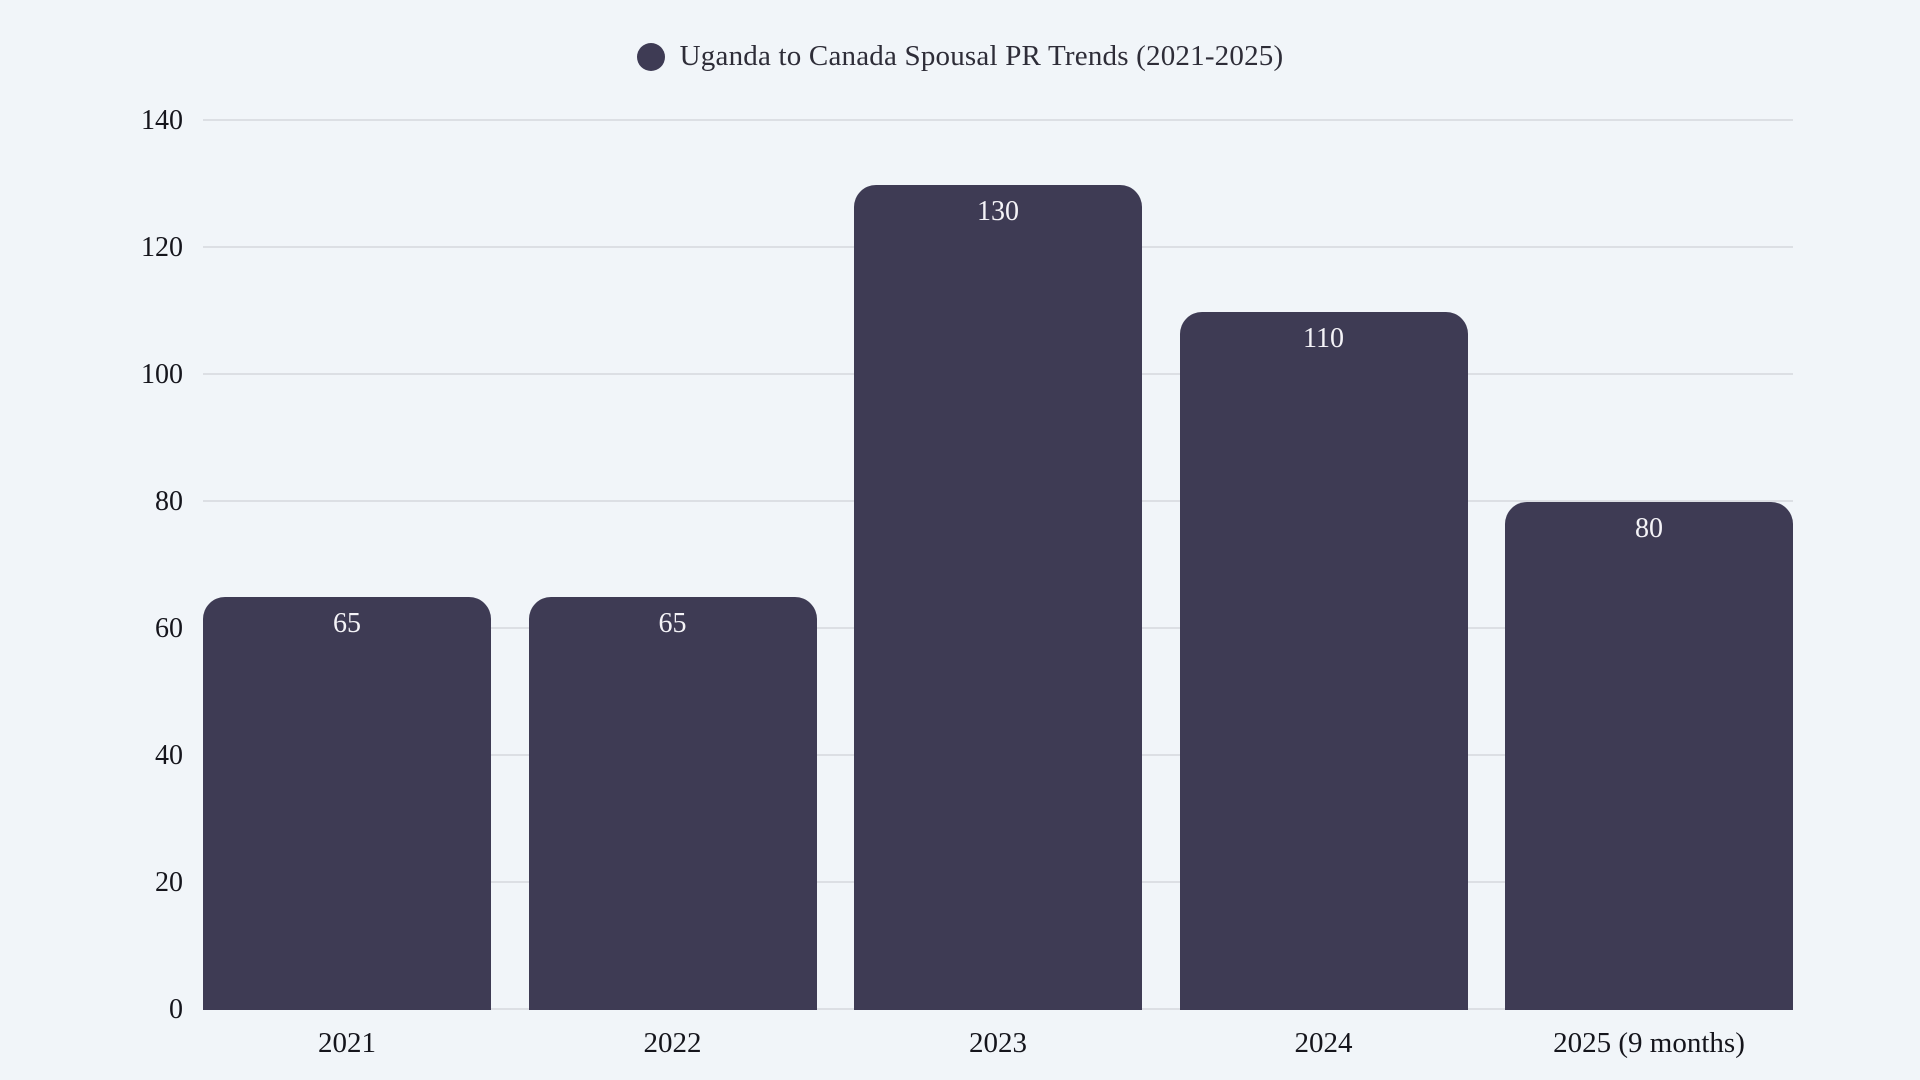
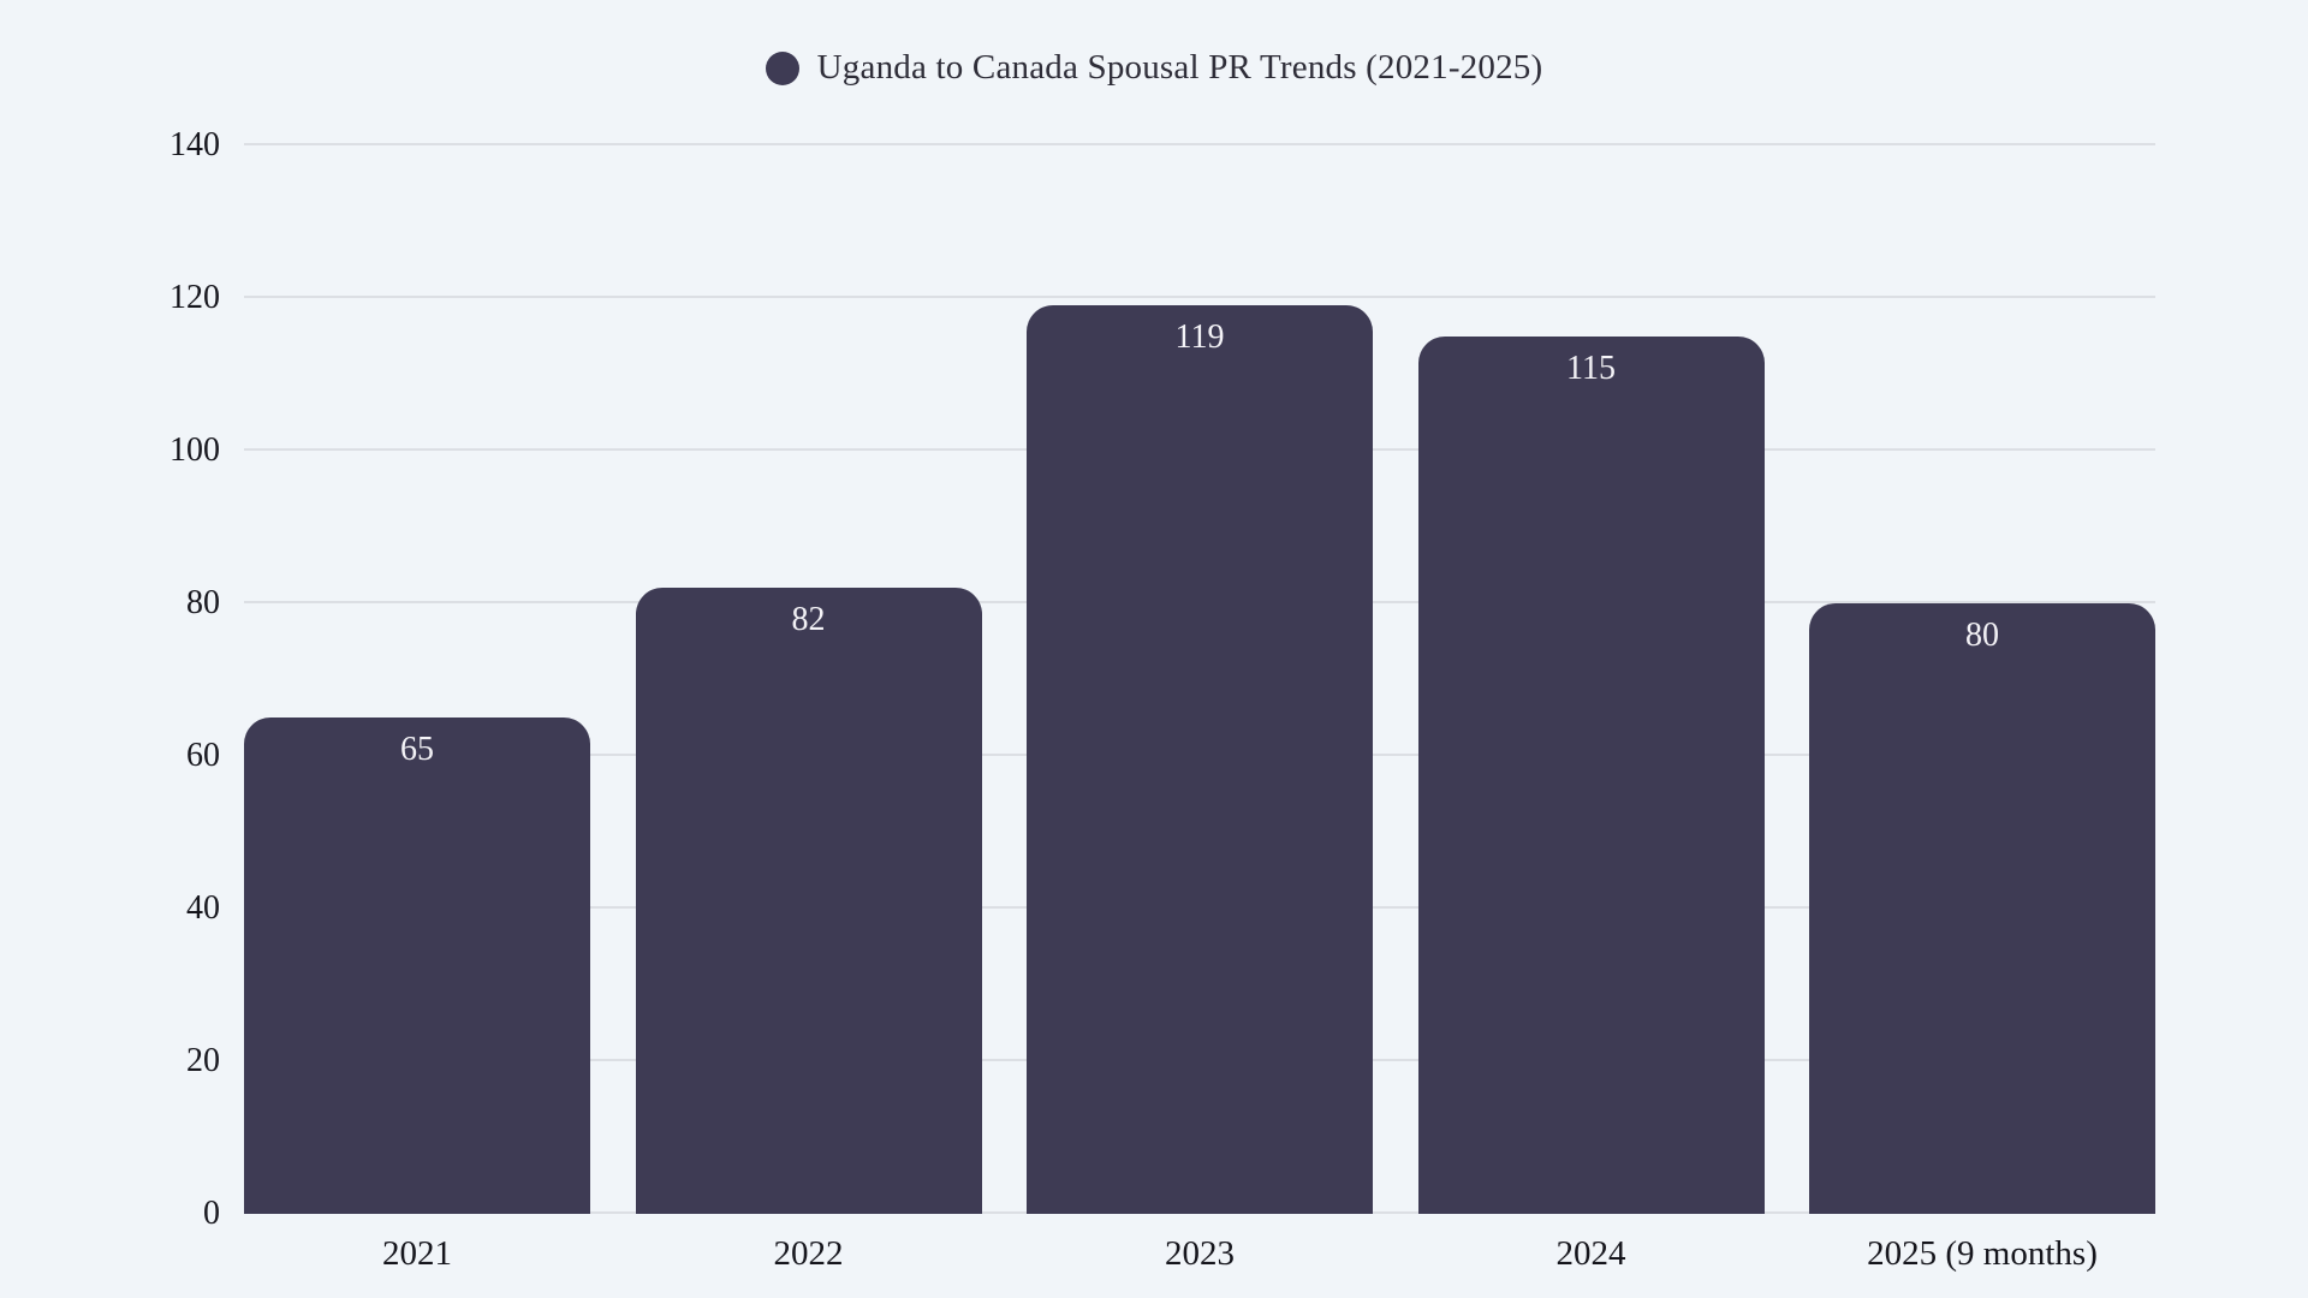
2022: 65 -> 82
2023: 130 -> 119
2024: 110 -> 115
